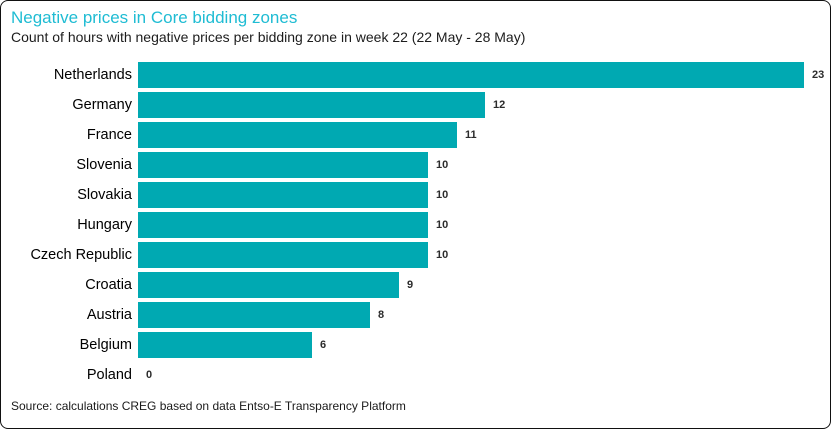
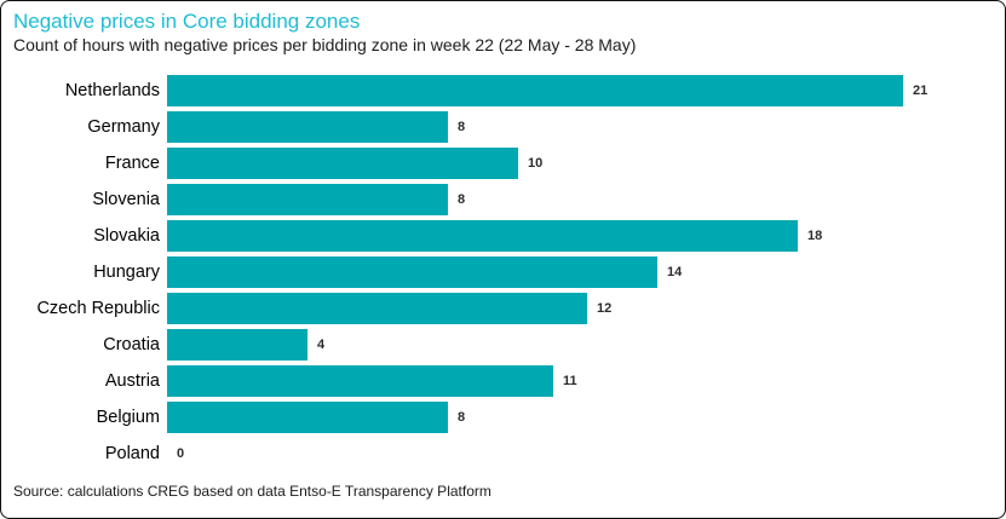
Netherlands: 23 -> 21
Germany: 12 -> 8
France: 11 -> 10
Slovenia: 10 -> 8
Slovakia: 10 -> 18
Hungary: 10 -> 14
Czech Republic: 10 -> 12
Croatia: 9 -> 4
Austria: 8 -> 11
Belgium: 6 -> 8
